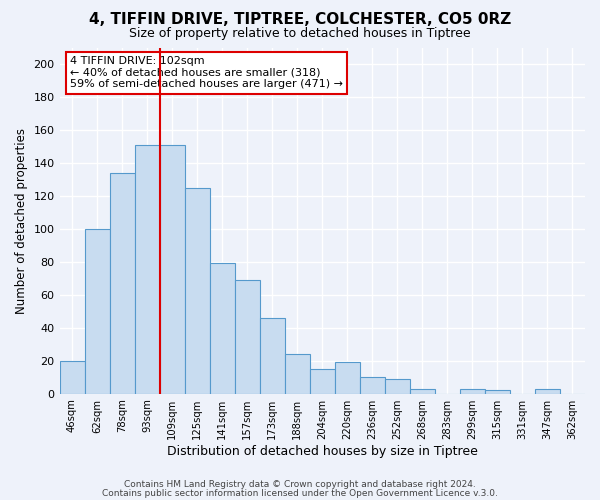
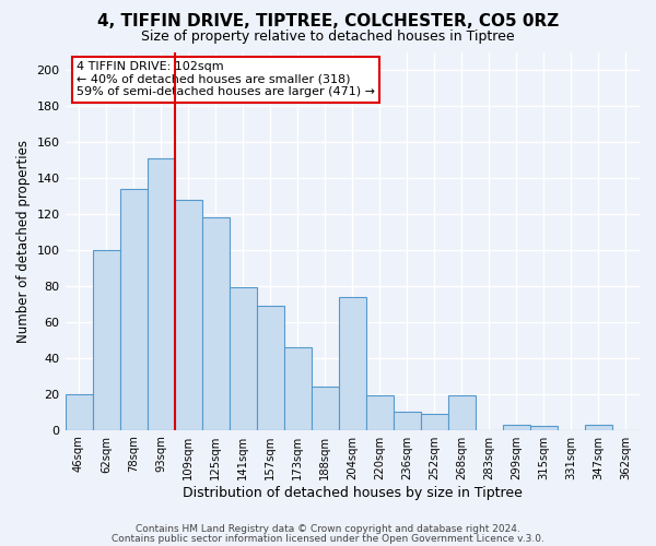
109sqm: 151 -> 128
125sqm: 125 -> 118
204sqm: 15 -> 74
268sqm: 3 -> 19
